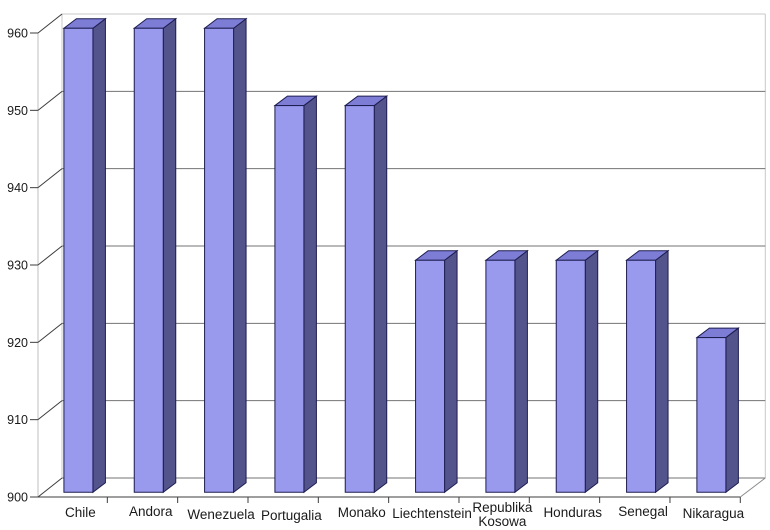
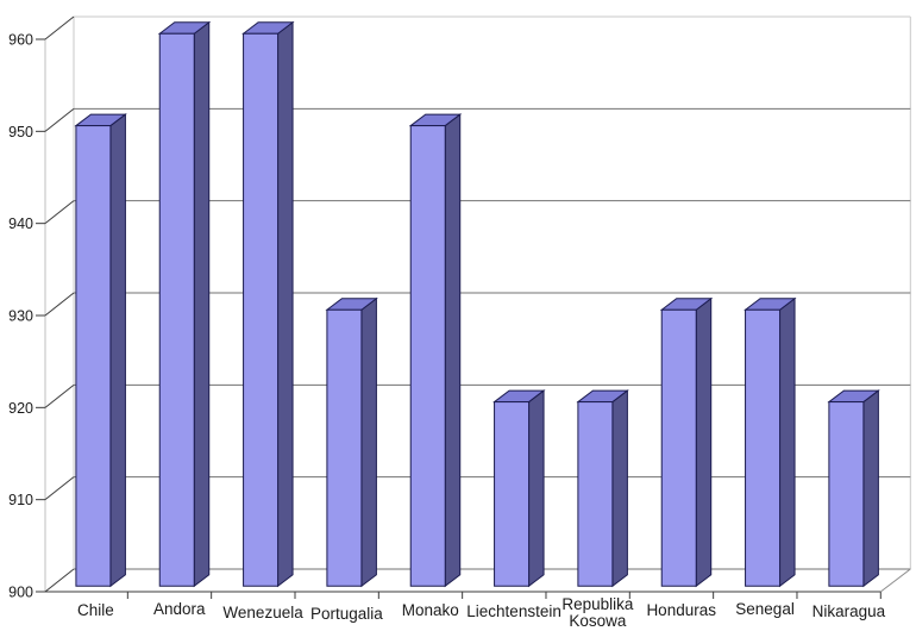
Chile: 960 -> 950
Portugalia: 950 -> 930
Liechtenstein: 930 -> 920
Republika Kosowa: 930 -> 920
